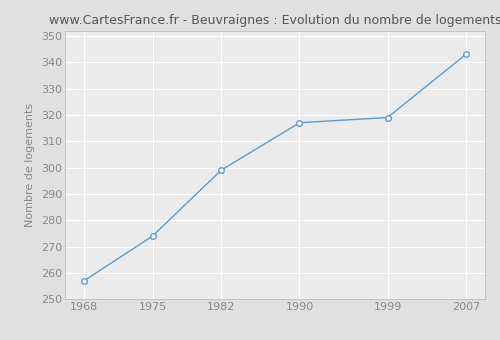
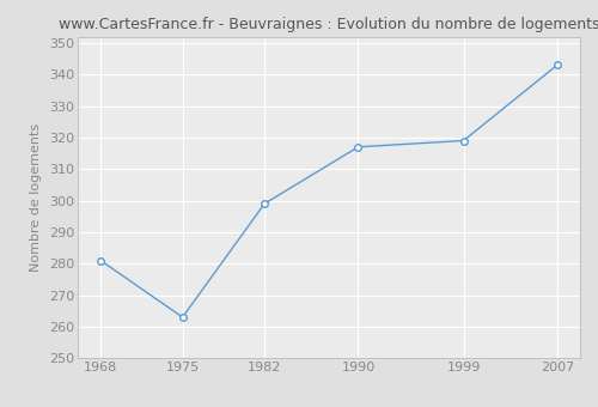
1968: 257 -> 281
1975: 274 -> 263
